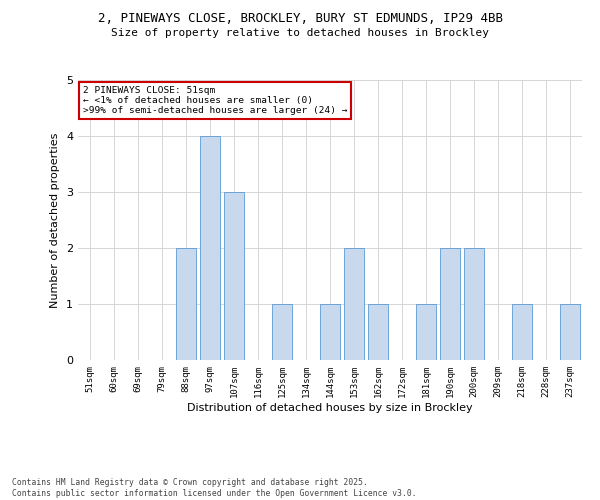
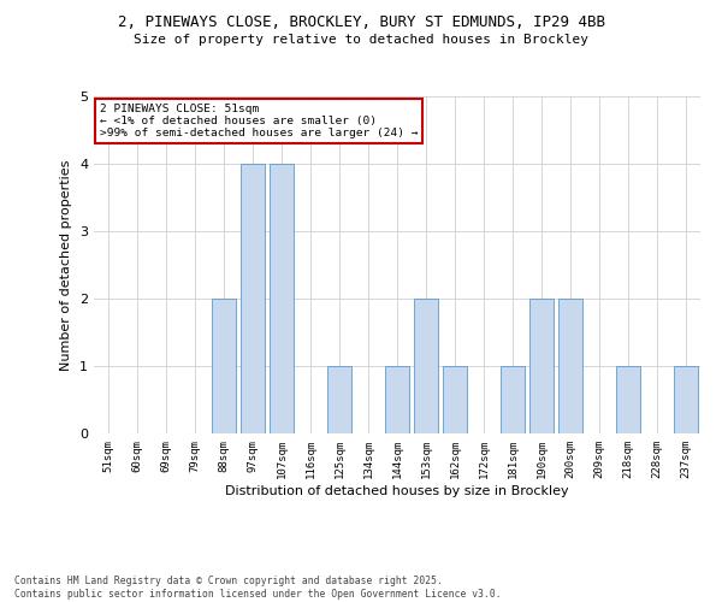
107sqm: 3 -> 4
